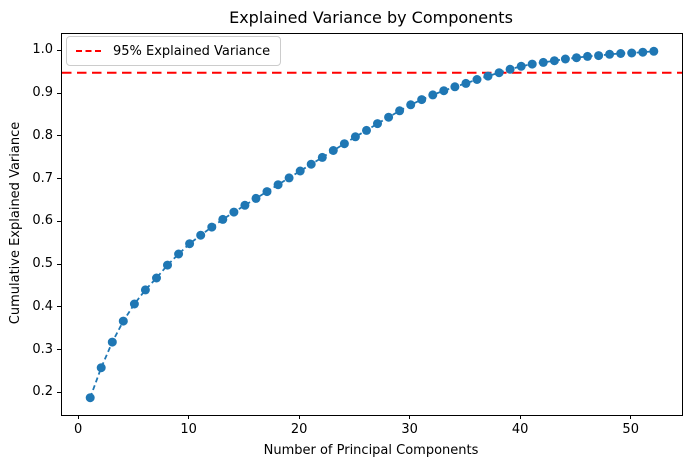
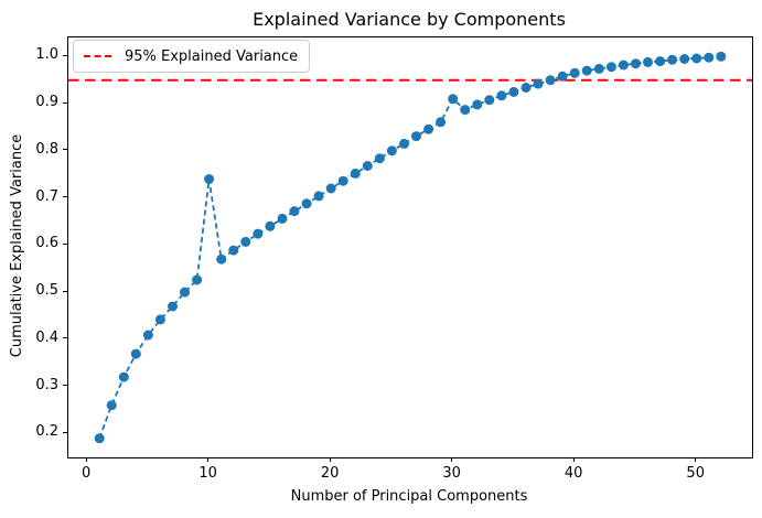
10: 0.55 -> 0.74
30: 0.88 -> 0.91
